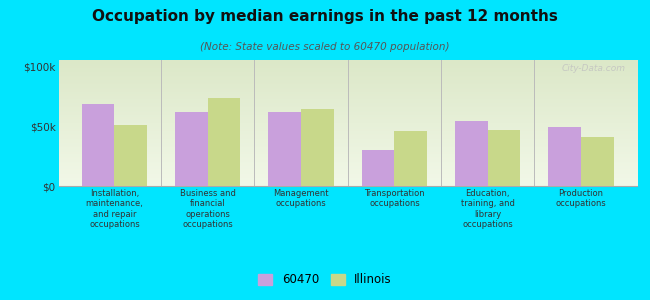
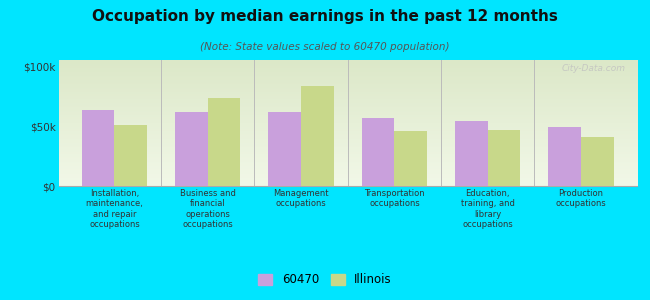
60470/Installation, maintenance, and repair occupations: $68k -> $63k
Illinois/Management occupations: $64k -> $83k
60470/Transportation occupations: $30k -> $57k
